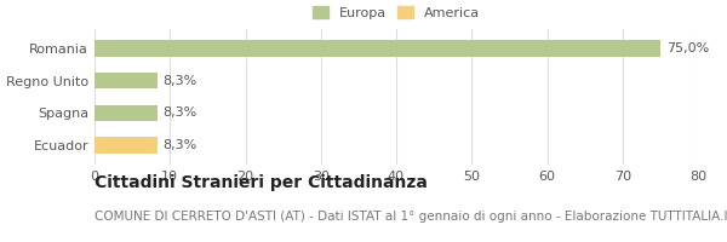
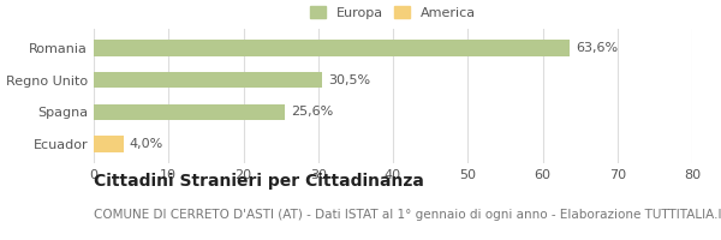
Romania: 75,0% -> 63,6%
Regno Unito: 8,3% -> 30,5%
Spagna: 8,3% -> 25,6%
Ecuador: 8,3% -> 4,0%
